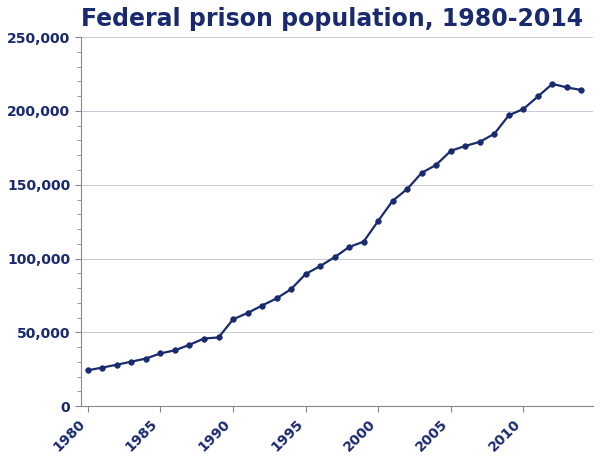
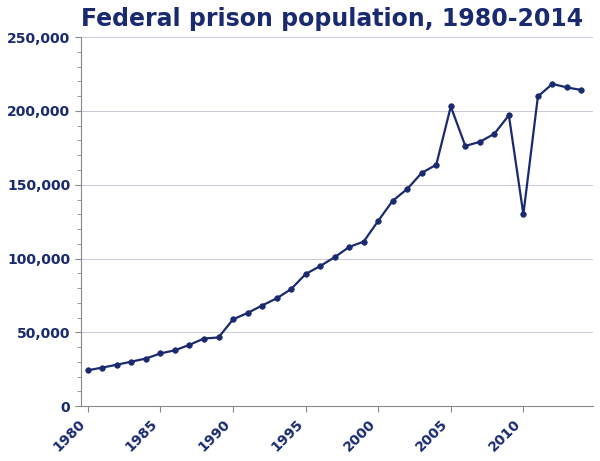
2005: 173,000 -> 203,000
2010: 201,000 -> 130,000
